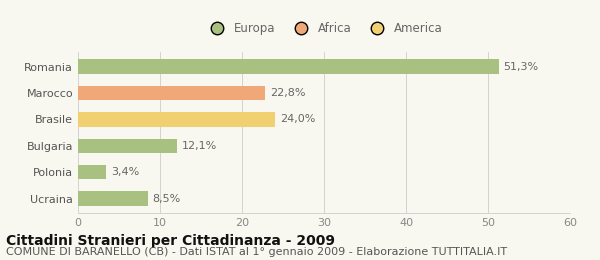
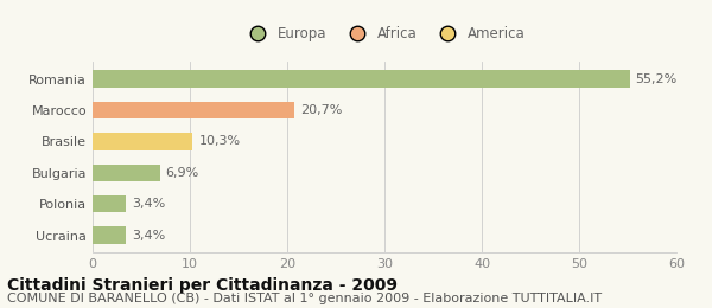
Romania: 51,3% -> 55,2%
Marocco: 22,8% -> 20,7%
Brasile: 24,0% -> 10,3%
Bulgaria: 12,1% -> 6,9%
Ucraina: 8,5% -> 3,4%
